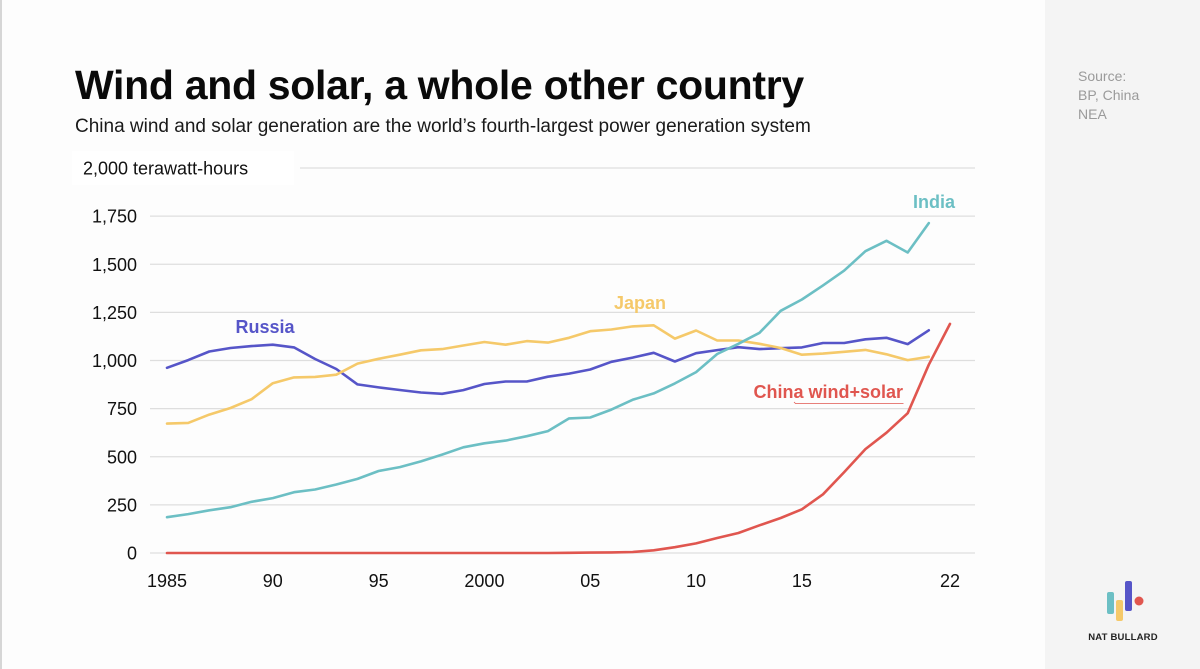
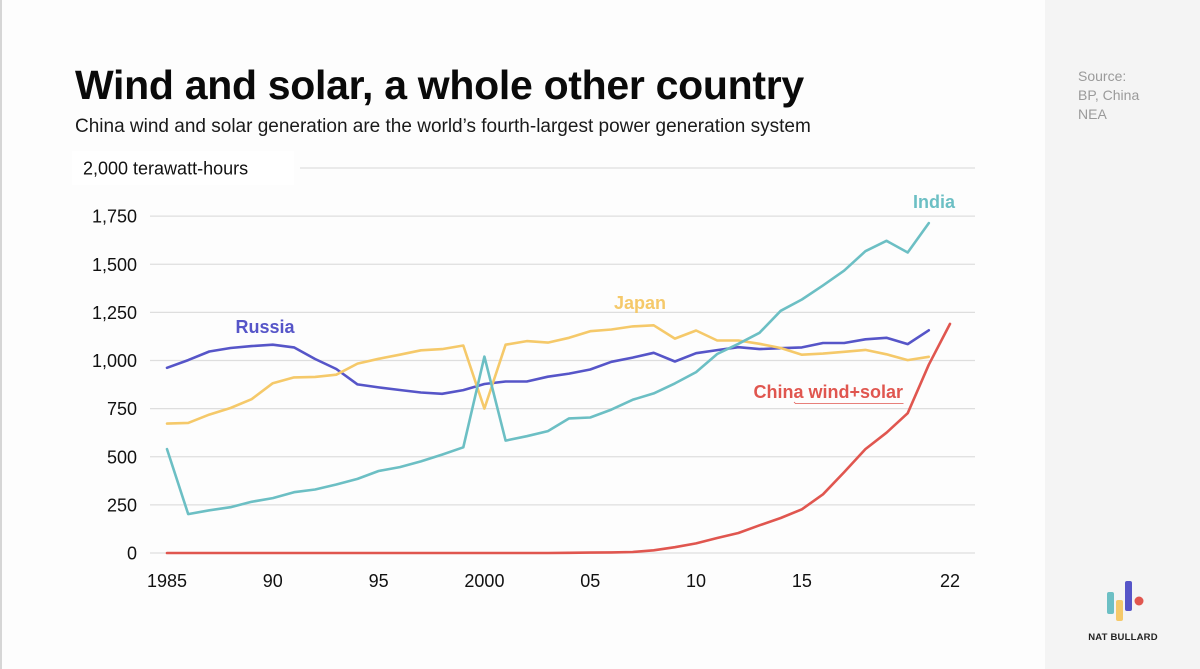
India/1985: 190 -> 540
Japan/2000: 1100 -> 750
India/2000: 570 -> 1020
